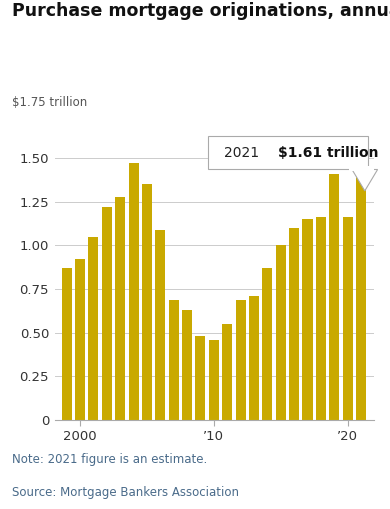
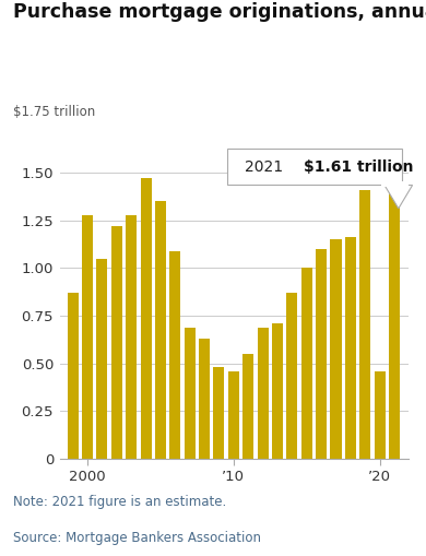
2000: 0.92 -> 1.28
’20: 1.16 -> 0.46
